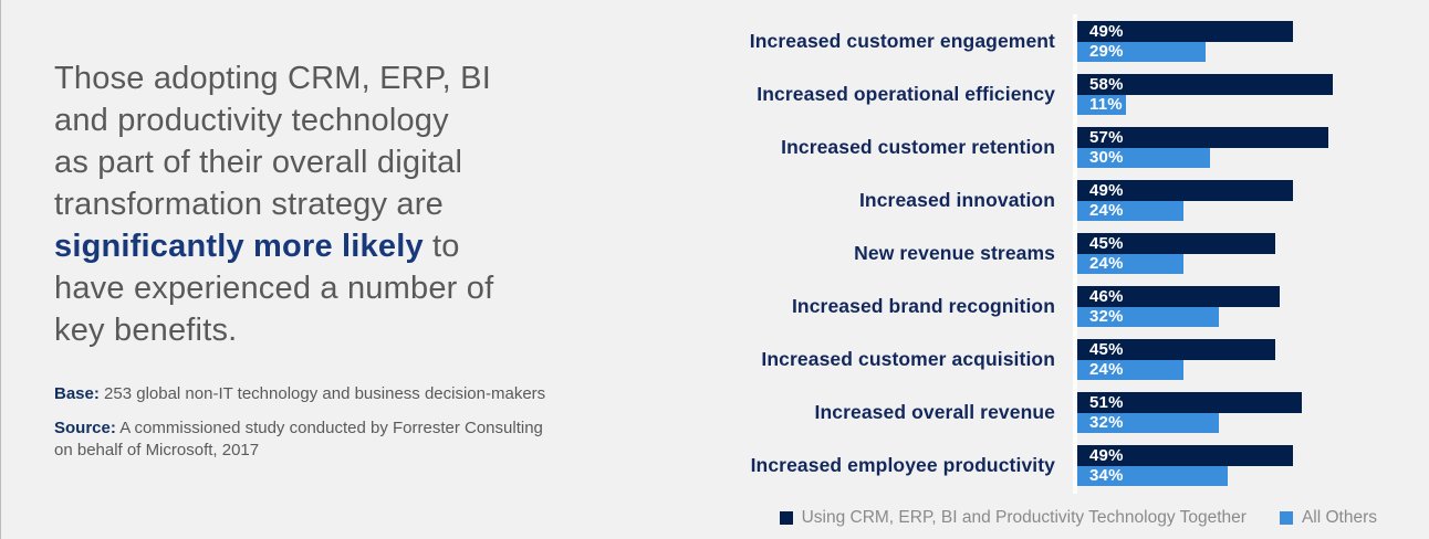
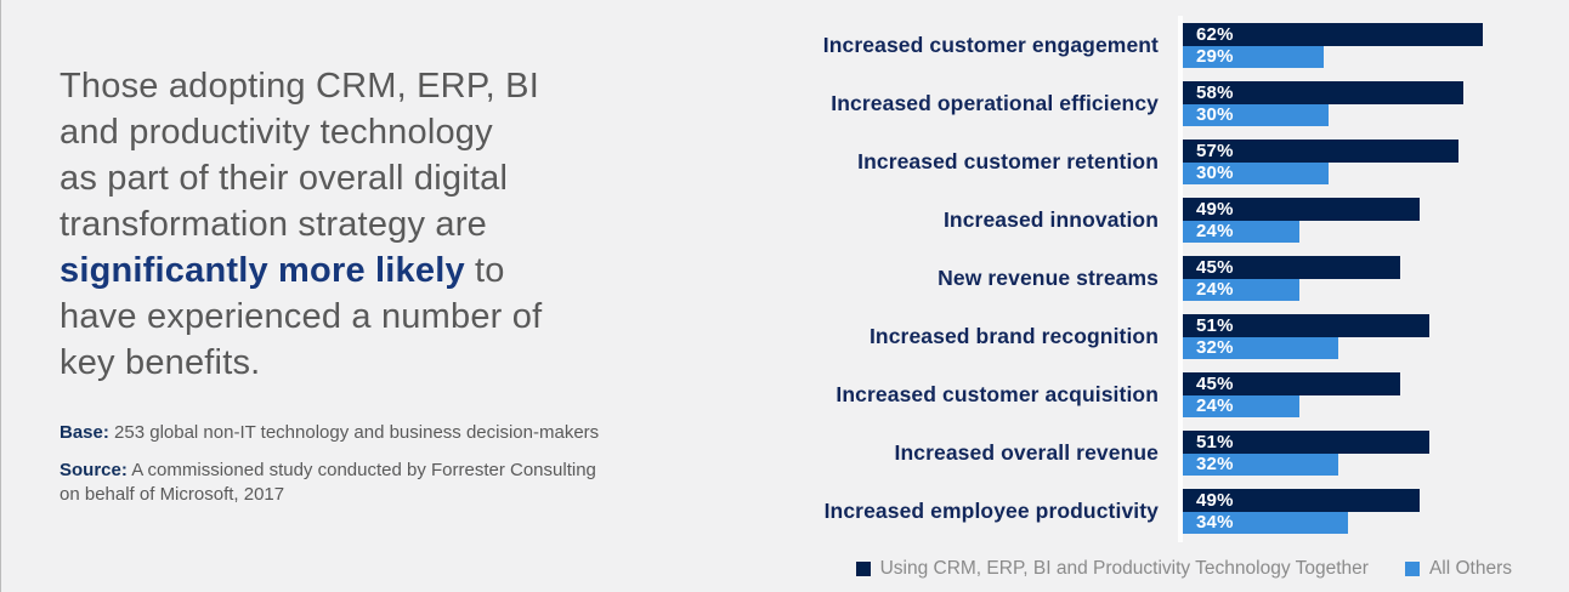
Using CRM, ERP, BI and Productivity Technology Together/Increased customer engagement: 49% -> 62%
All Others/Increased operational efficiency: 11% -> 30%
Using CRM, ERP, BI and Productivity Technology Together/Increased brand recognition: 46% -> 51%
